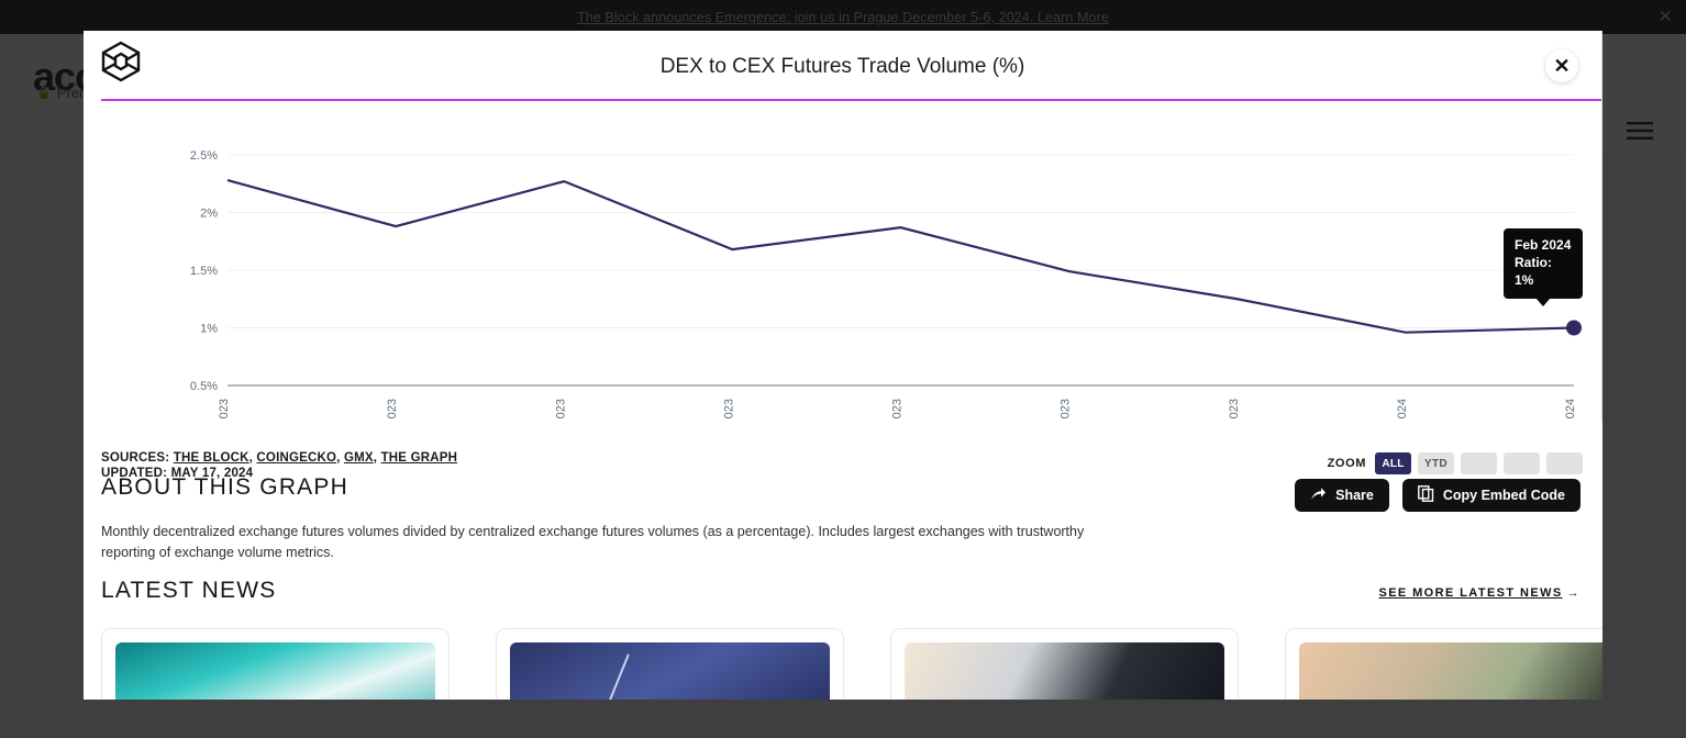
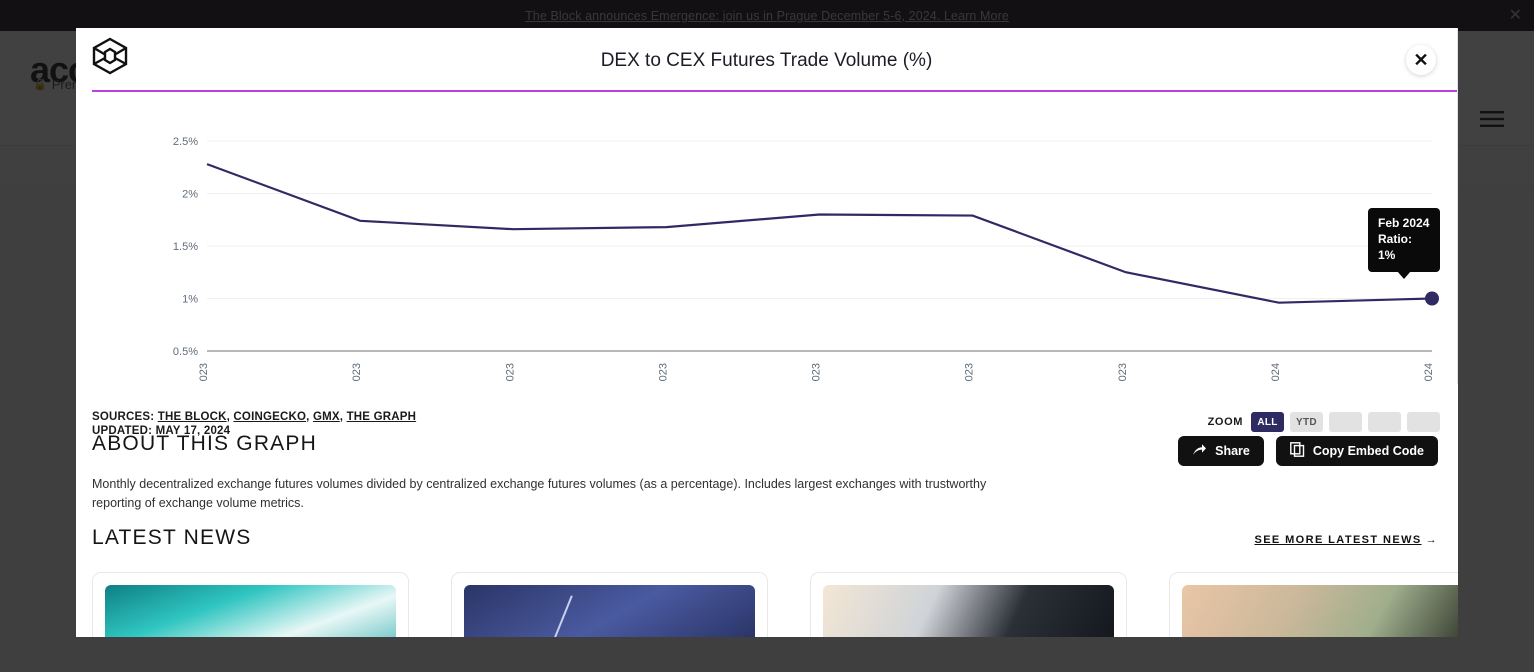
Jul 2023: 1.88% -> 1.74%
Aug 2023: 2.27% -> 1.66%
Oct 2023: 1.87% -> 1.80%
Nov 2023: 1.49% -> 1.79%
